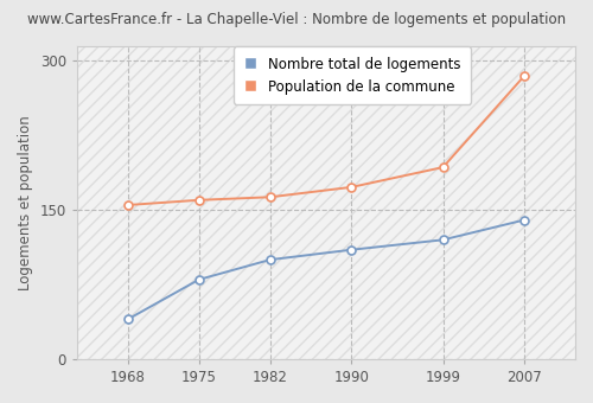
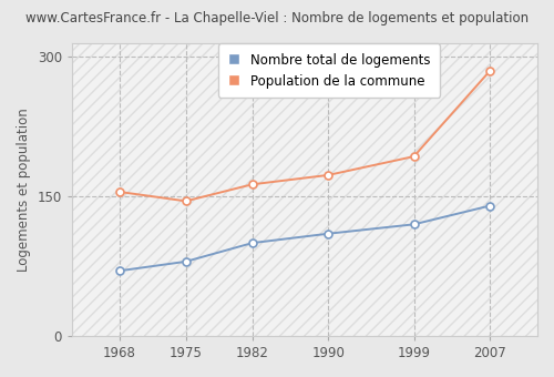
Nombre total de logements/1968: 40 -> 70
Population de la commune/1975: 160 -> 145
